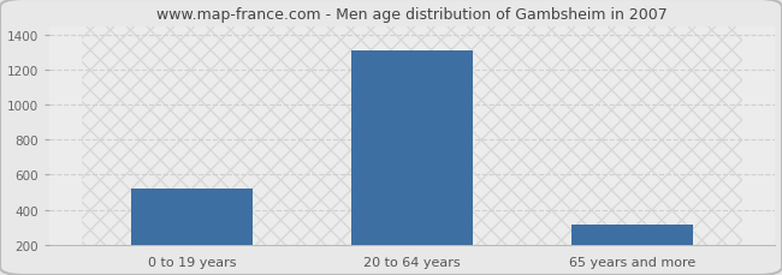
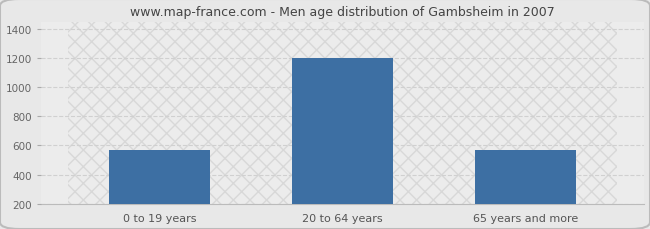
0 to 19 years: 520 -> 570
20 to 64 years: 1310 -> 1200
65 years and more: 320 -> 570
